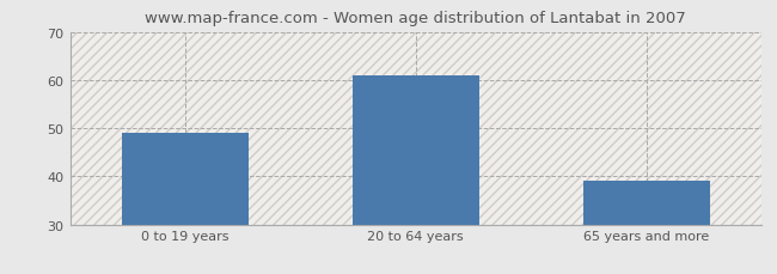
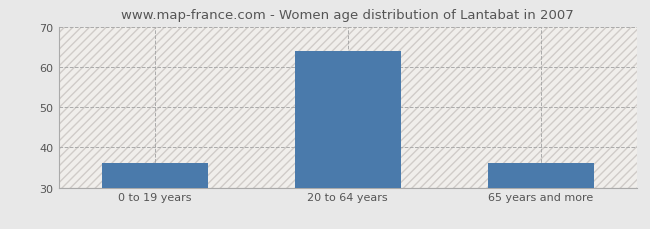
0 to 19 years: 49 -> 36
20 to 64 years: 61 -> 64
65 years and more: 39 -> 36
